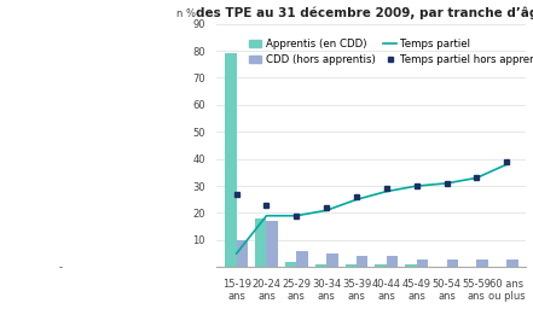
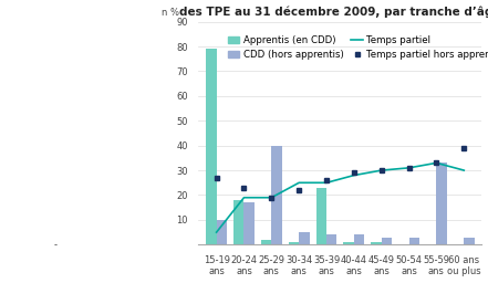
CDD (hors apprentis)/25-29 ans: 6 -> 40
Temps partiel/30-34 ans: 21 -> 25
Apprentis (en CDD)/35-39 ans: 1 -> 23
CDD (hors apprentis)/55-59 ans: 3 -> 33
Temps partiel/60 ans ou plus: 38 -> 30
